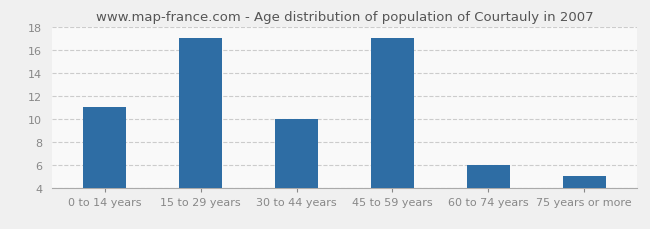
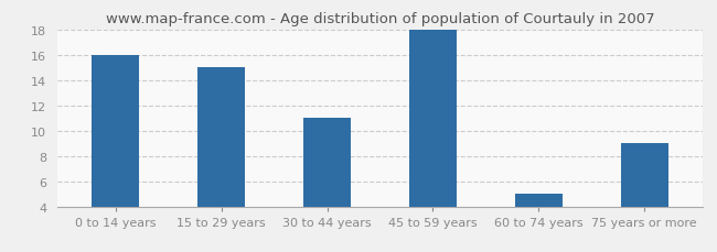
0 to 14 years: 11 -> 16
15 to 29 years: 17 -> 15
30 to 44 years: 10 -> 11
45 to 59 years: 17 -> 18
60 to 74 years: 6 -> 5
75 years or more: 5 -> 9
